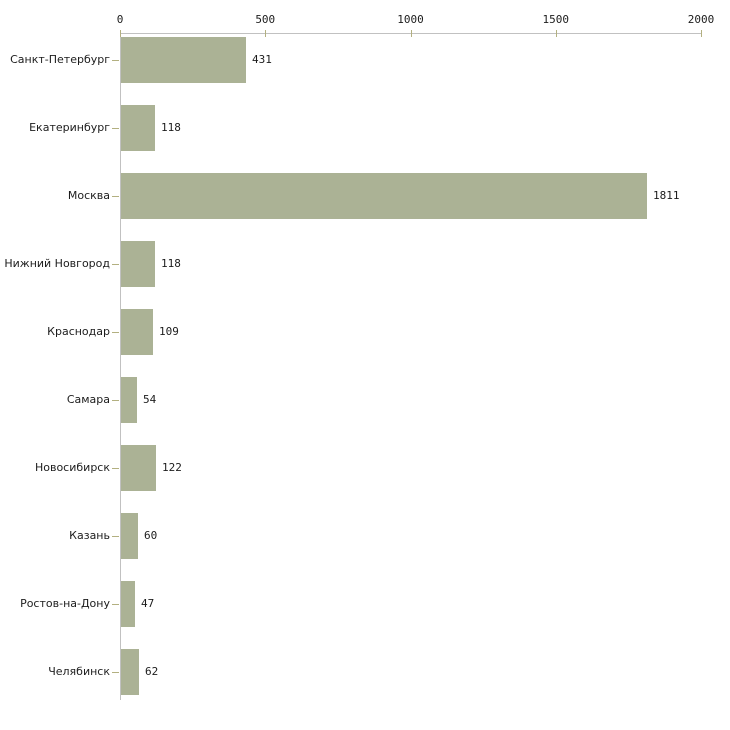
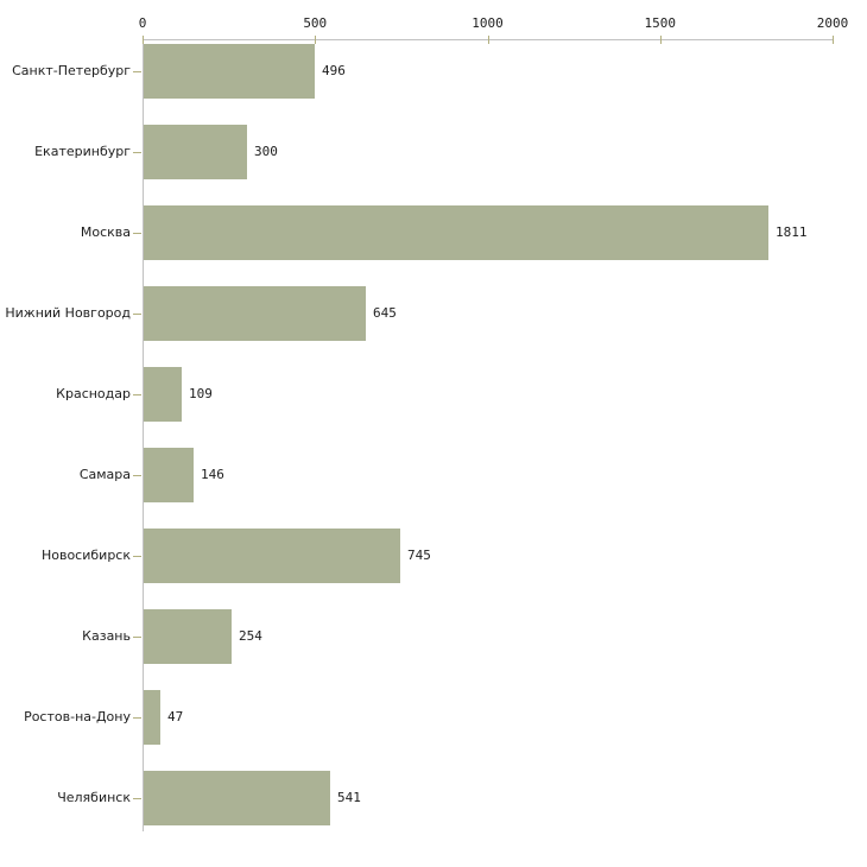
Санкт-Петербург: 431 -> 496
Екатеринбург: 118 -> 300
Нижний Новгород: 118 -> 645
Самара: 54 -> 146
Новосибирск: 122 -> 745
Казань: 60 -> 254
Челябинск: 62 -> 541
